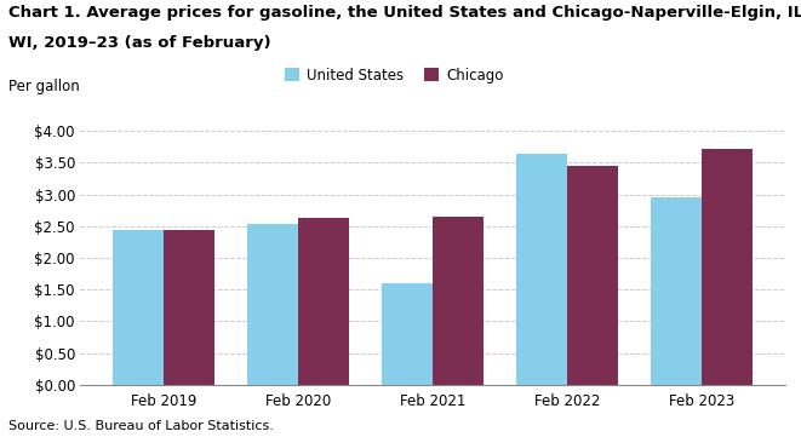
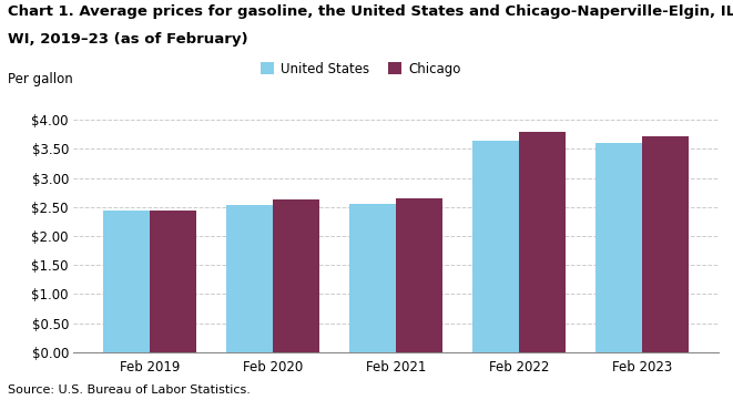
United States/Feb 2021: $1.60 -> $2.56
Chicago/Feb 2022: $3.46 -> $3.80
United States/Feb 2023: $2.96 -> $3.60
